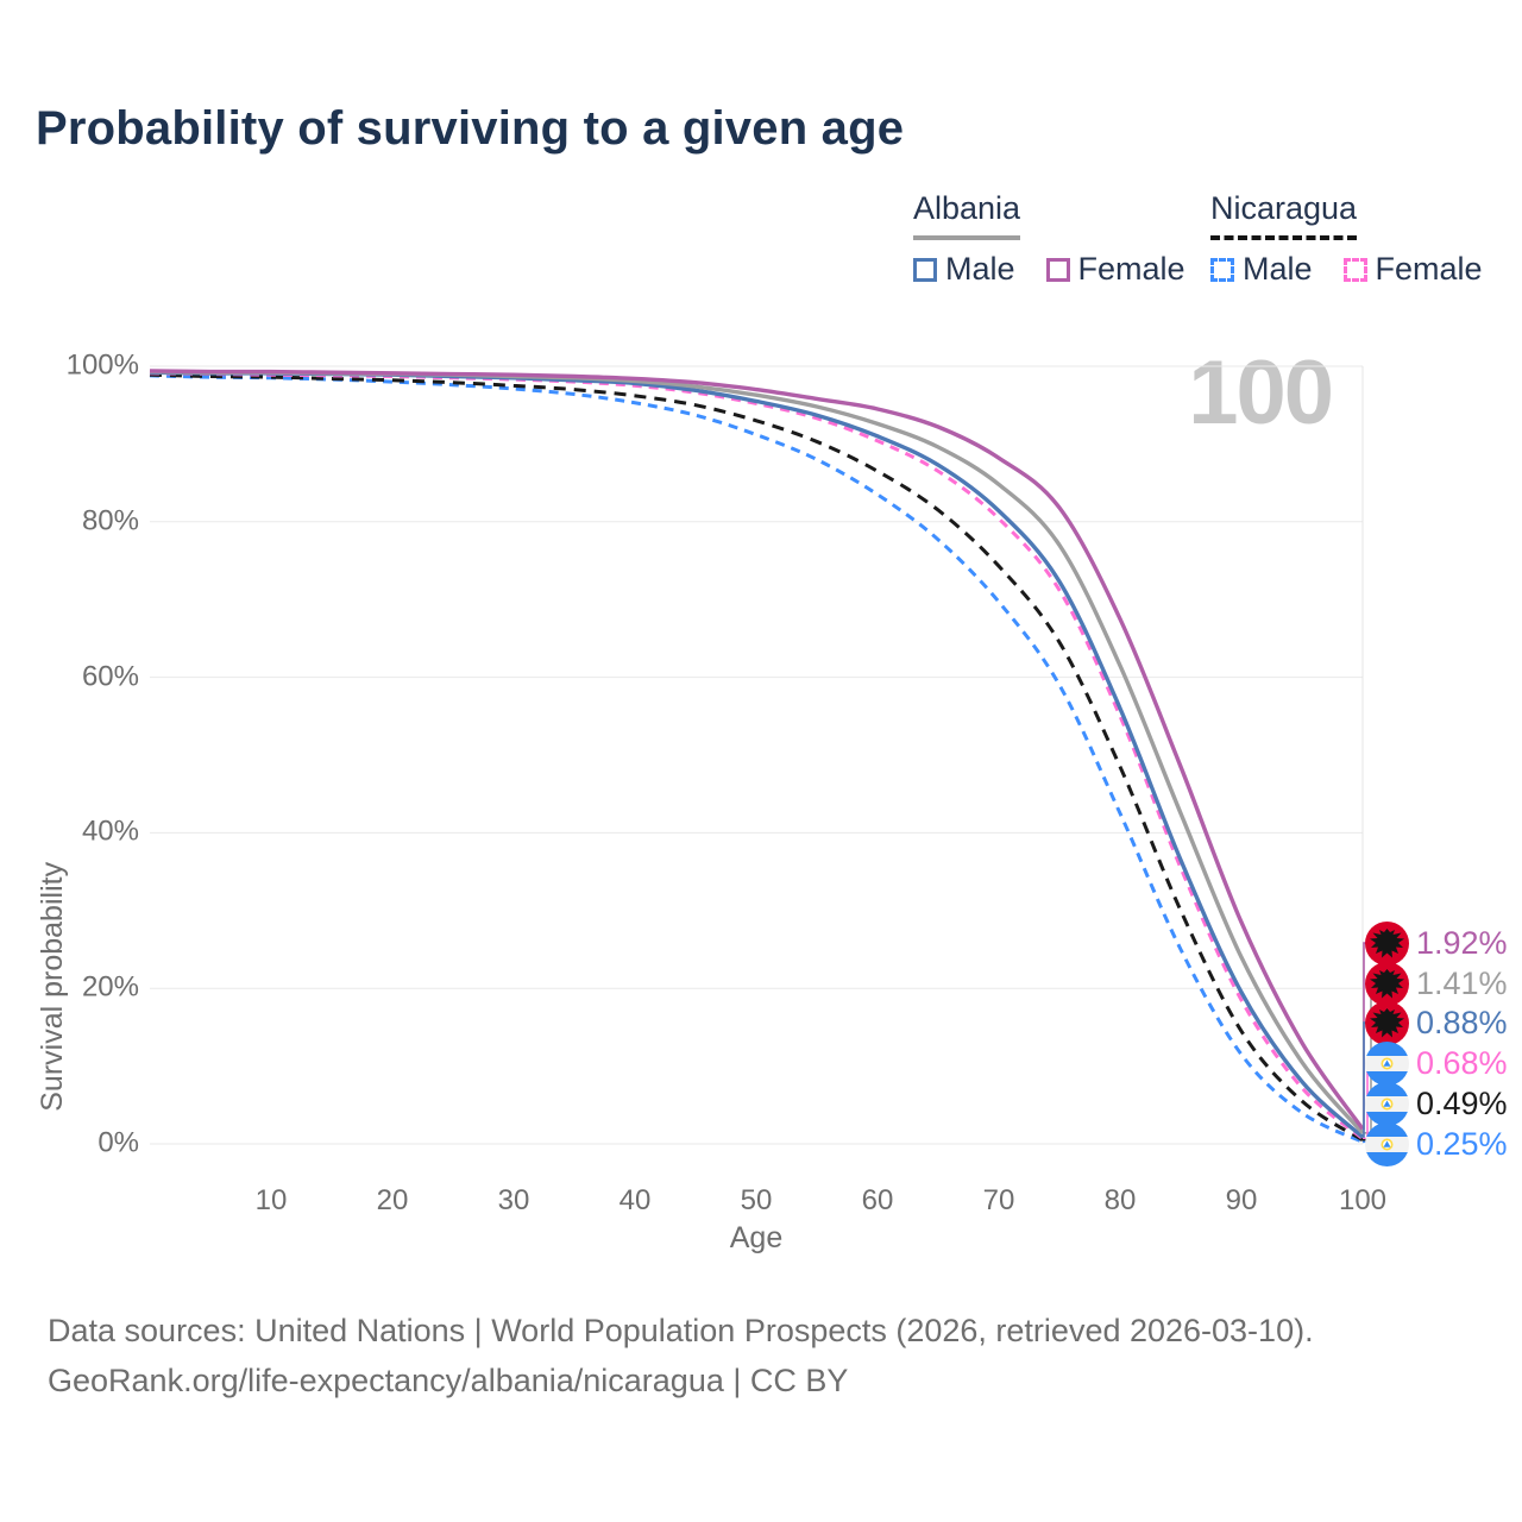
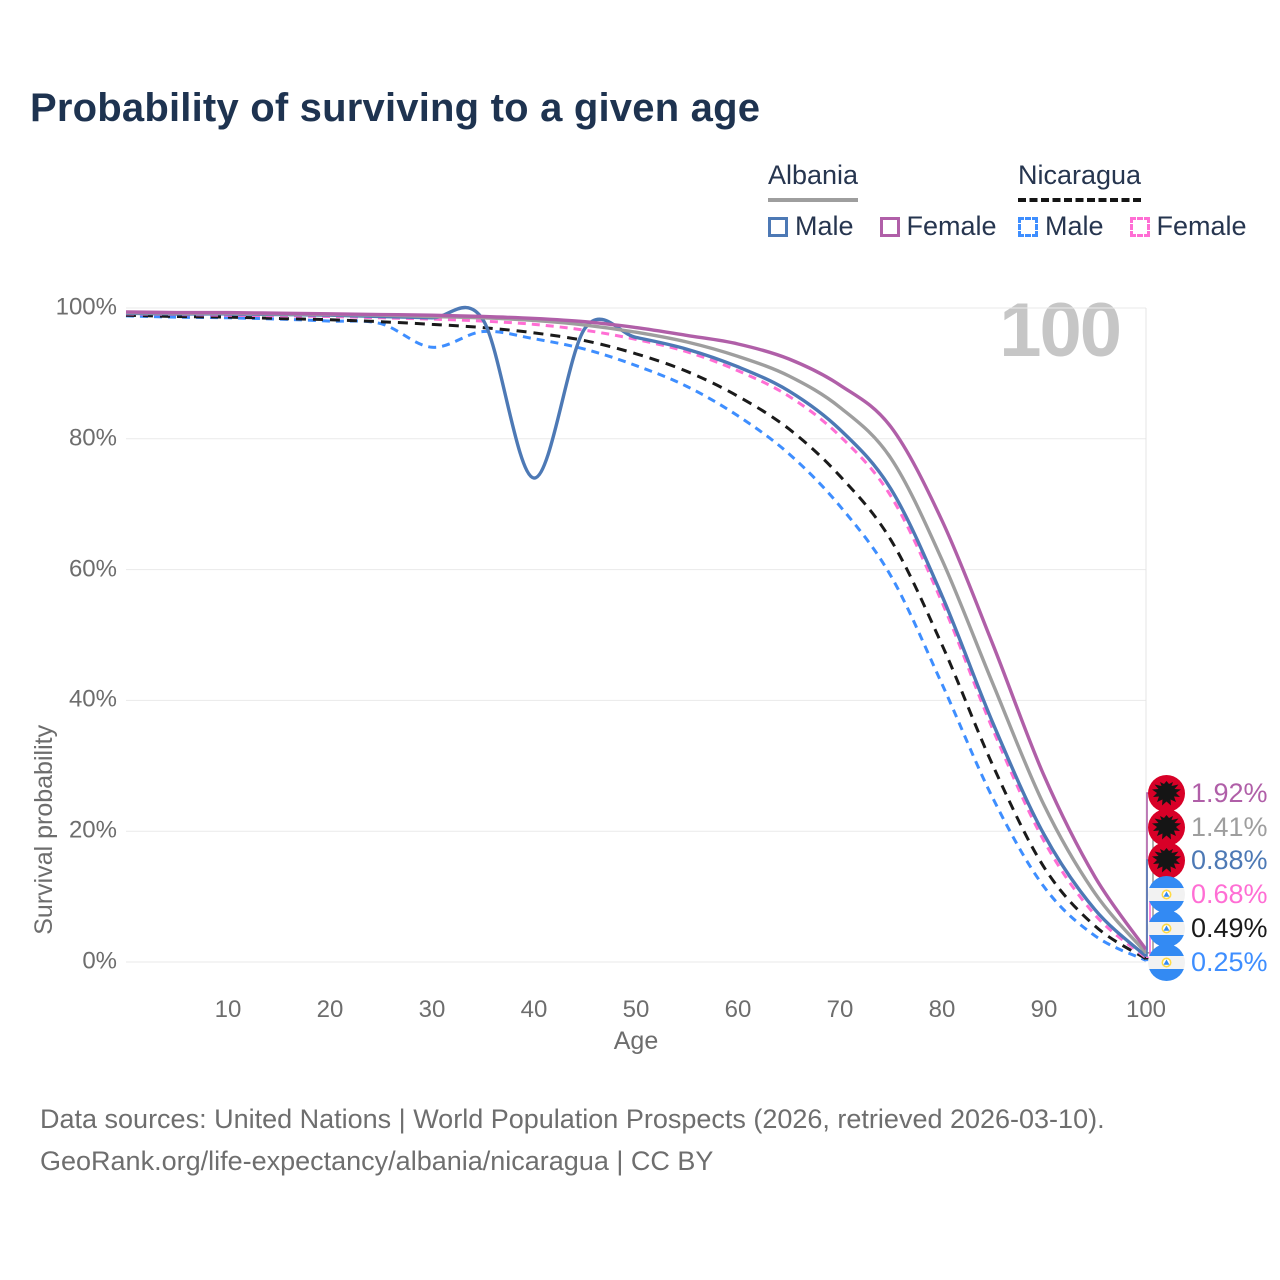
Nicaragua Male/30: 97% -> 94%
Albania Male/40: 98% -> 74%
